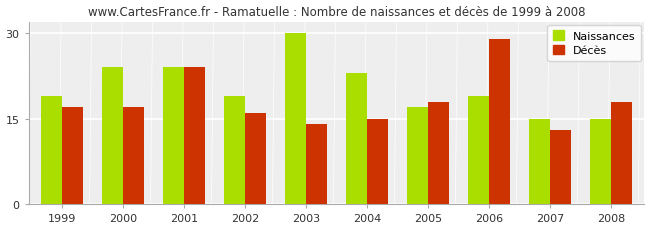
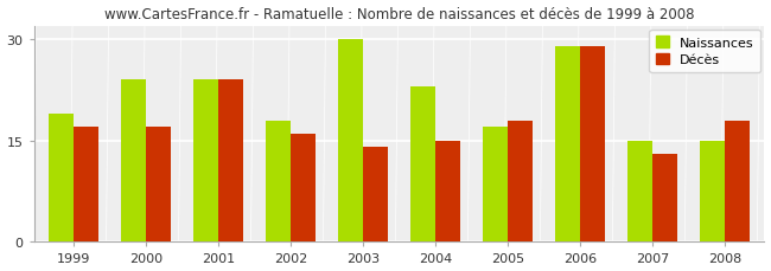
Naissances/2002: 19 -> 18
Naissances/2006: 19 -> 29
